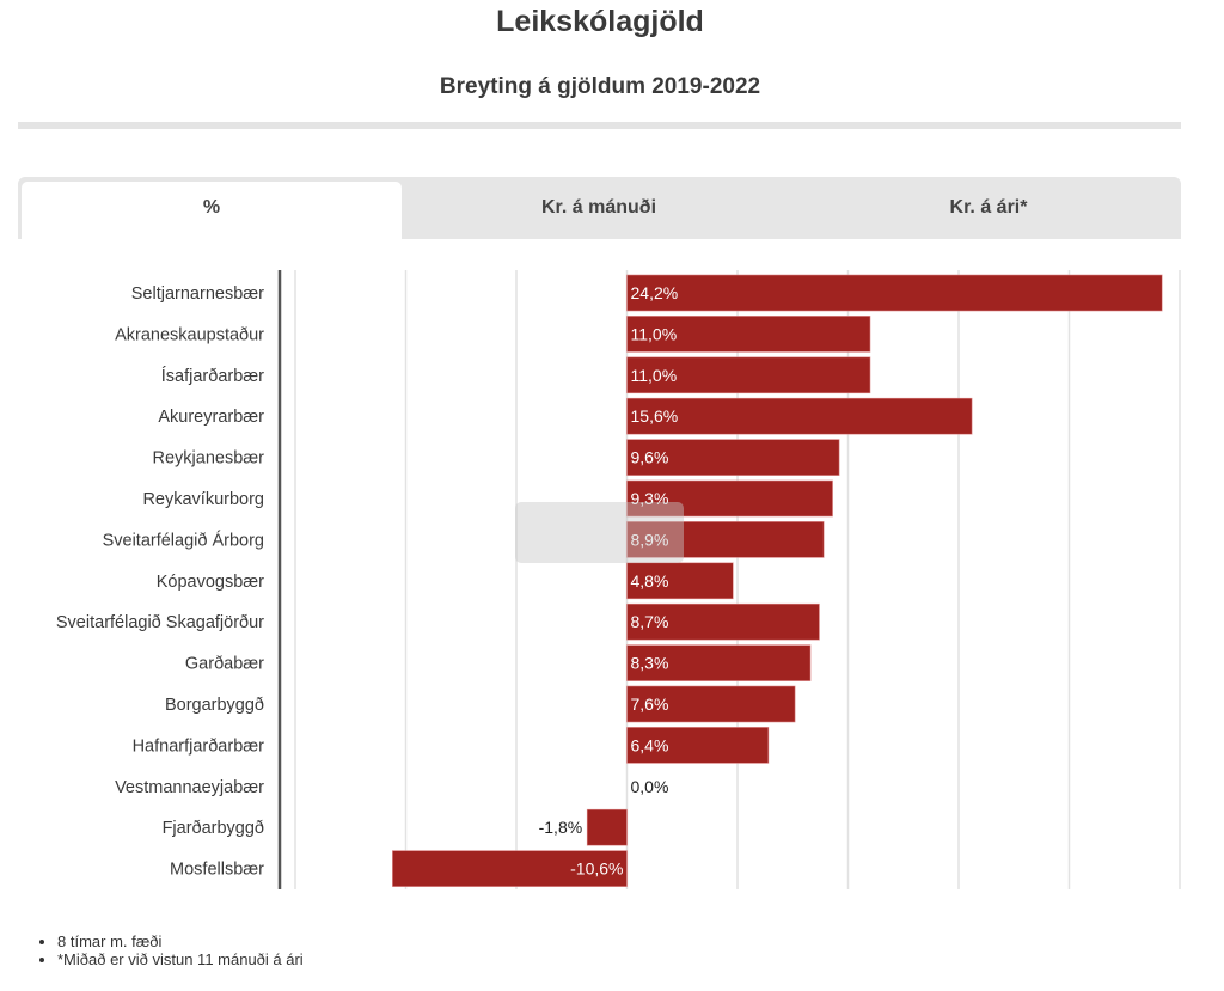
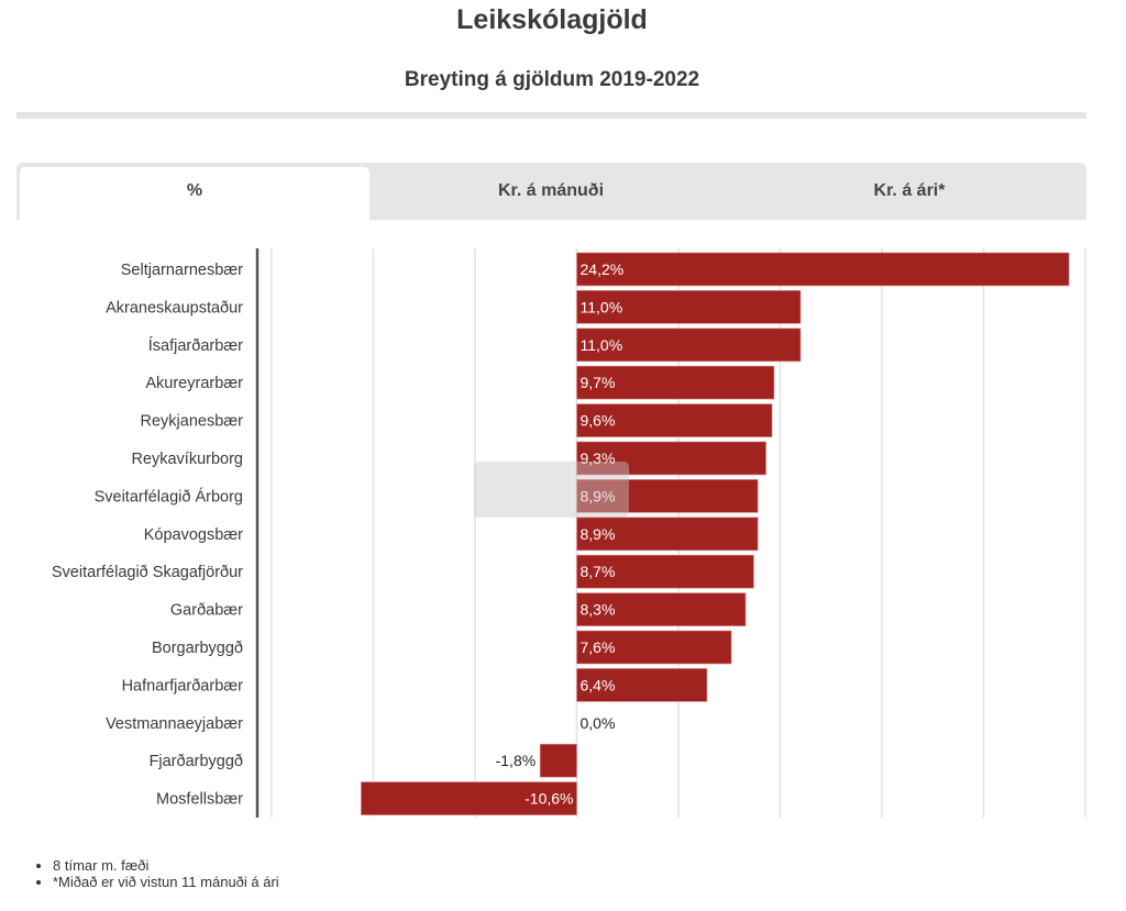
Akureyrarbær: 15,6% -> 9,7%
Kópavogsbær: 4,8% -> 8,9%
